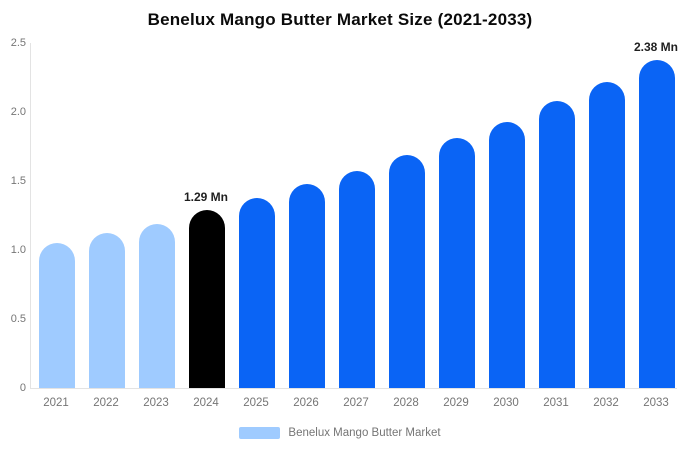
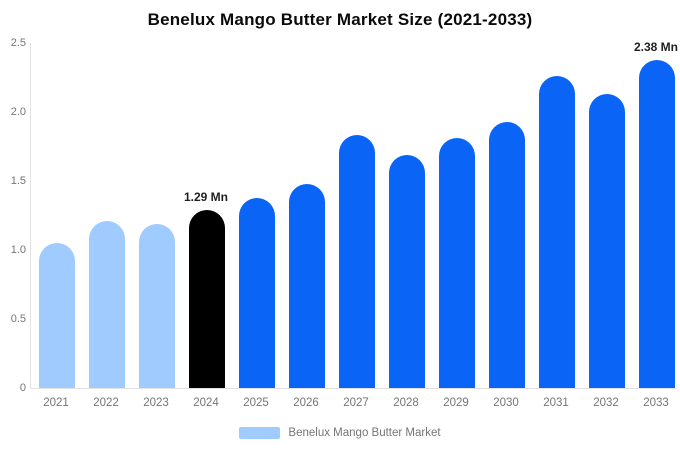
2022: 1.12 -> 1.21
2027: 1.57 -> 1.83
2031: 2.08 -> 2.26
2032: 2.22 -> 2.13
